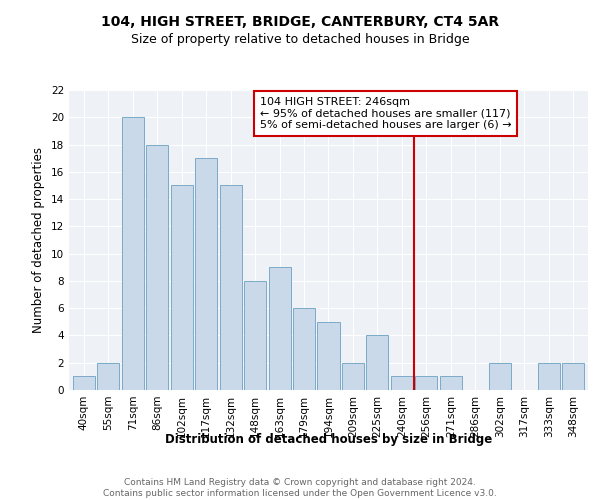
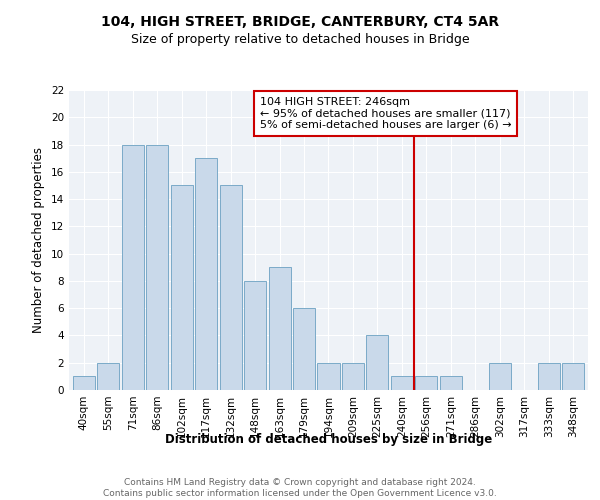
71sqm: 20 -> 18
194sqm: 5 -> 2
